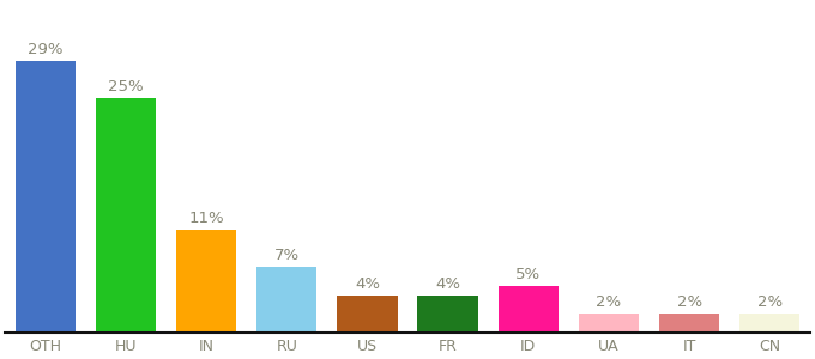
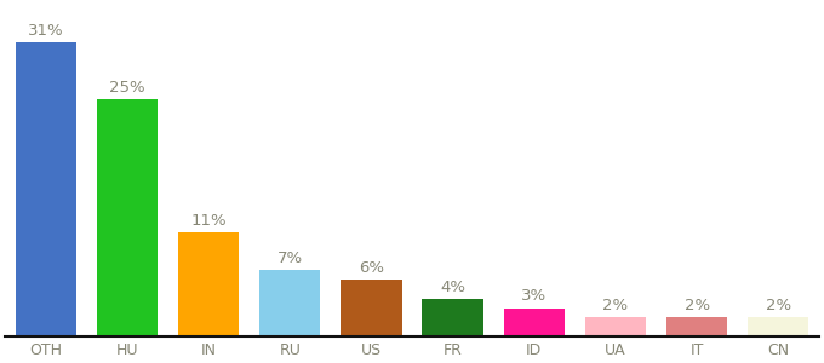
OTH: 29% -> 31%
US: 4% -> 6%
ID: 5% -> 3%
